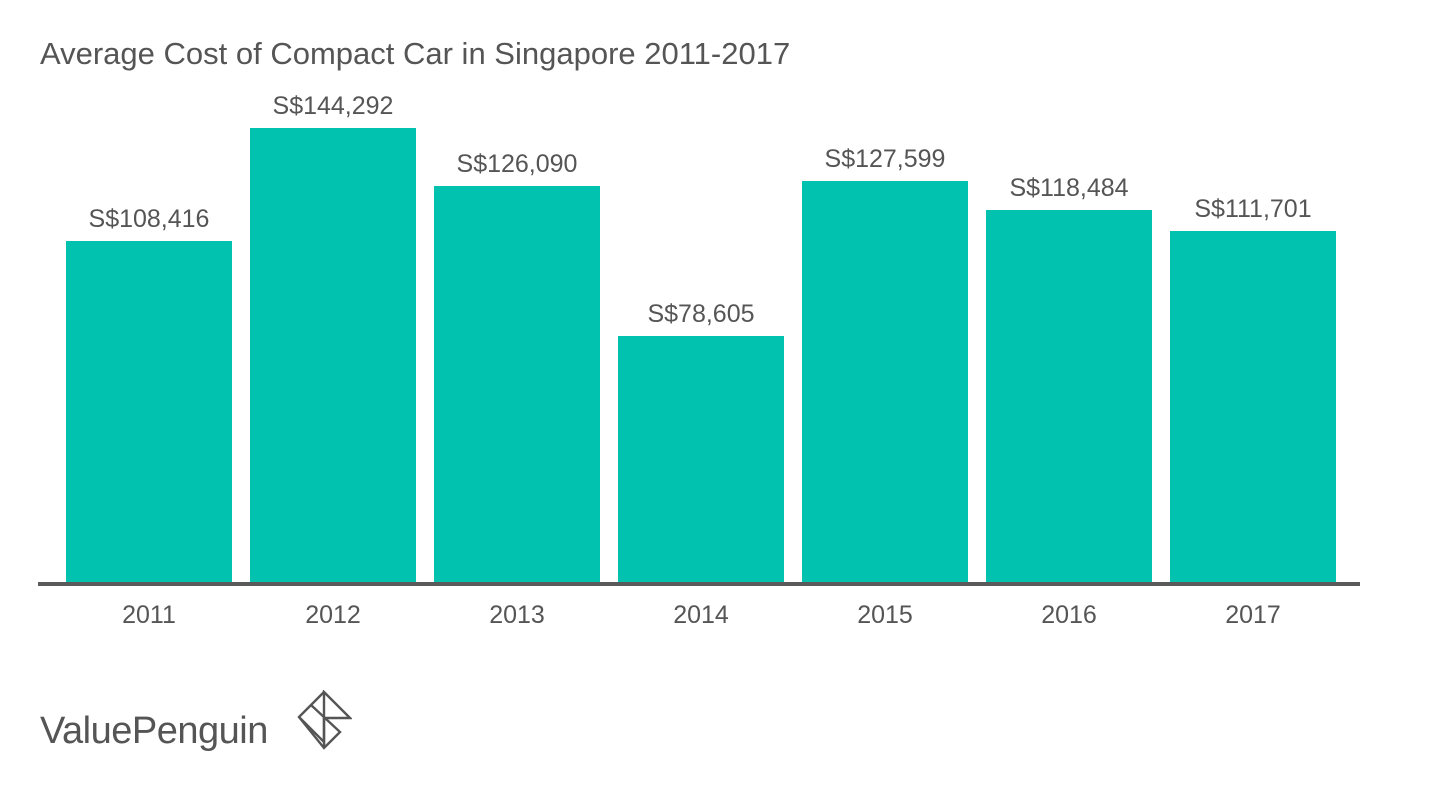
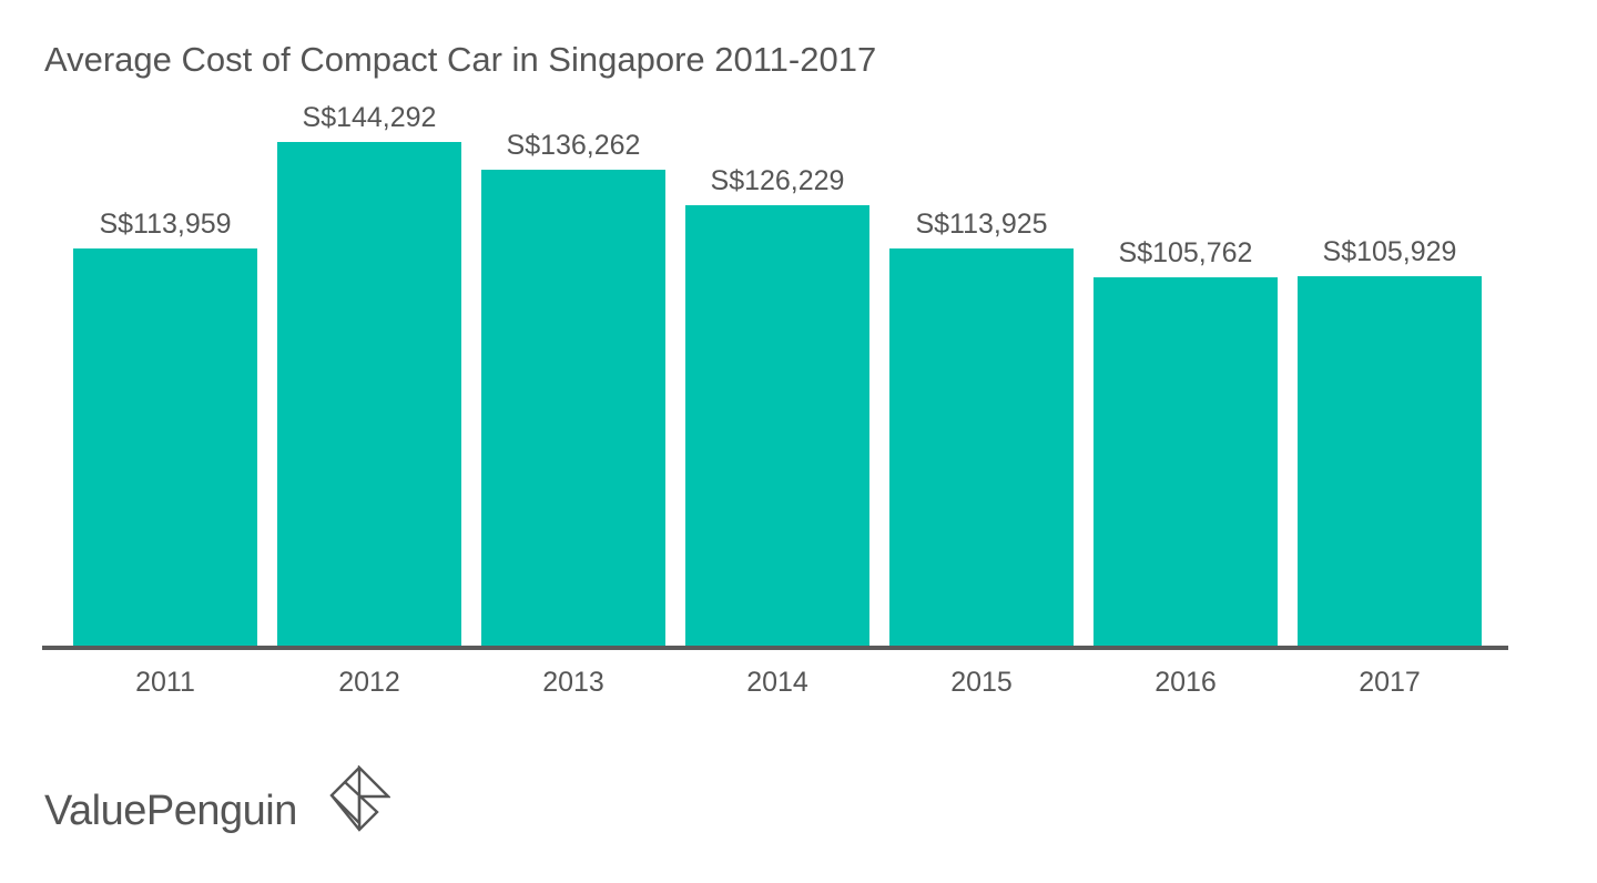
2011: 108,416 -> 113,959
2013: 126,090 -> 136,262
2014: 78,605 -> 126,229
2015: 127,599 -> 113,925
2016: 118,484 -> 105,762
2017: 111,701 -> 105,929
